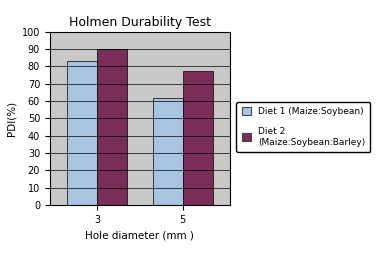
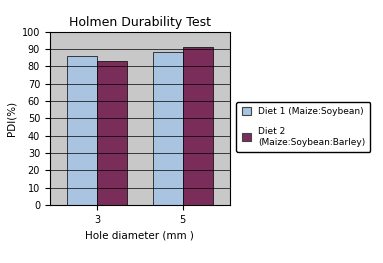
Diet 1 (Maize:Soybean)/3: 83 -> 86
Diet 2 (Maize:Soybean:Barley)/3: 90 -> 83
Diet 1 (Maize:Soybean)/5: 62 -> 88
Diet 2 (Maize:Soybean:Barley)/5: 77 -> 91
